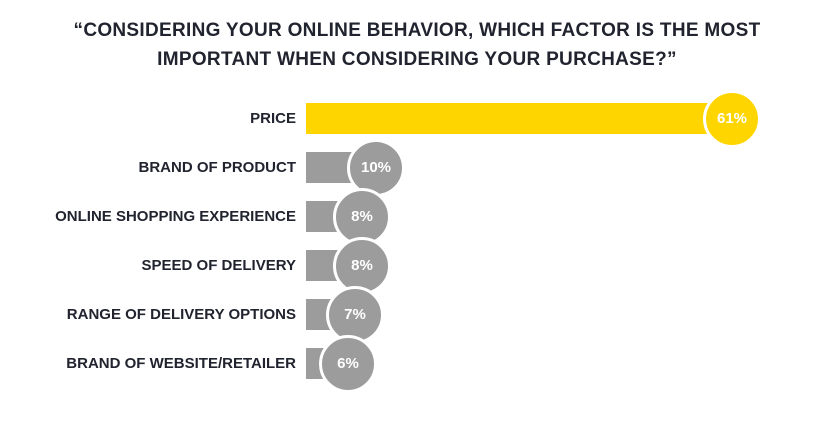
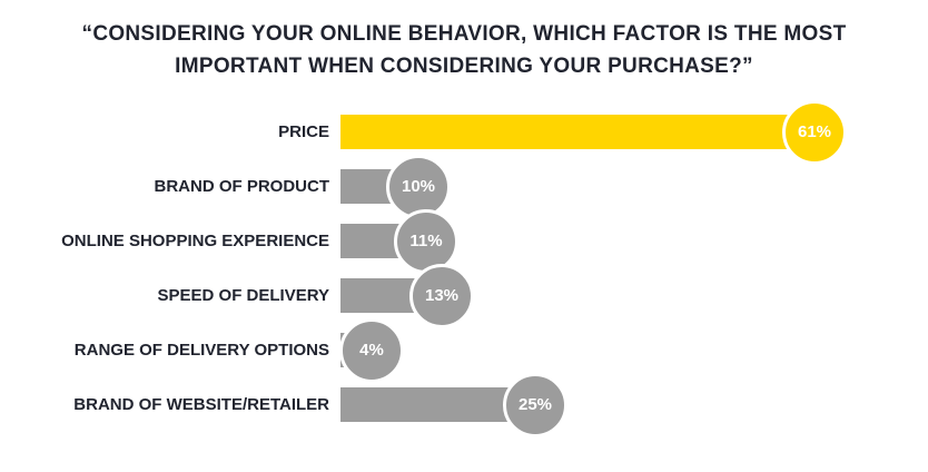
ONLINE SHOPPING EXPERIENCE: 8% -> 11%
SPEED OF DELIVERY: 8% -> 13%
RANGE OF DELIVERY OPTIONS: 7% -> 4%
BRAND OF WEBSITE/RETAILER: 6% -> 25%
